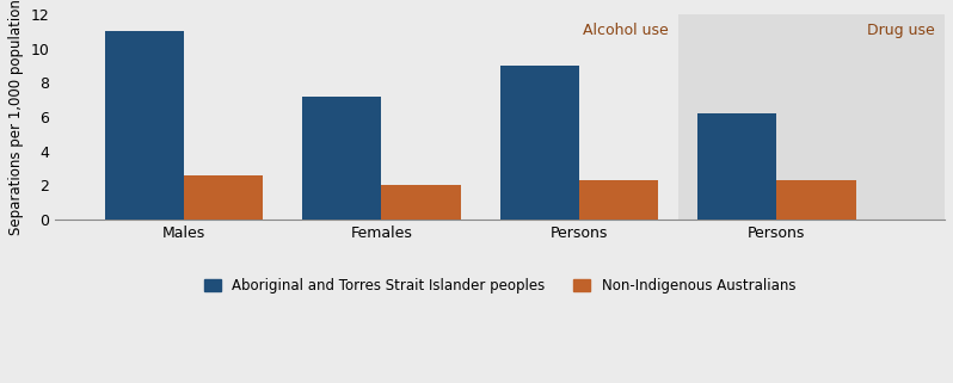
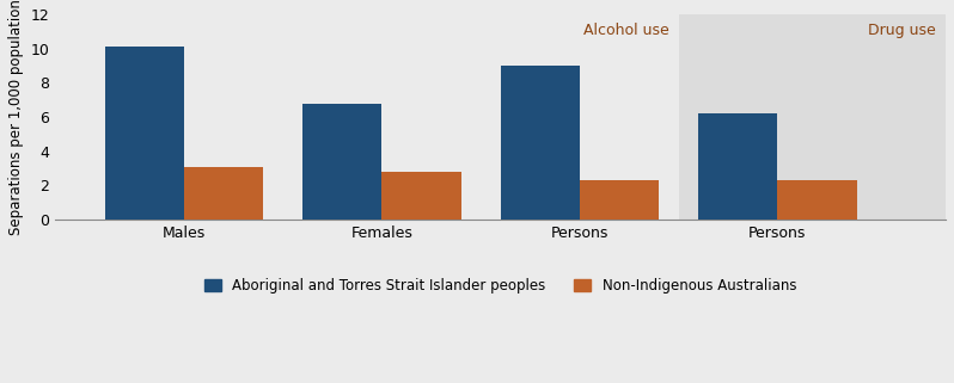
Aboriginal and Torres Strait Islander peoples/Males: 11.0 -> 10.1
Non-Indigenous Australians/Males: 2.6 -> 3.1
Aboriginal and Torres Strait Islander peoples/Females: 7.2 -> 6.8
Non-Indigenous Australians/Females: 2.0 -> 2.8
